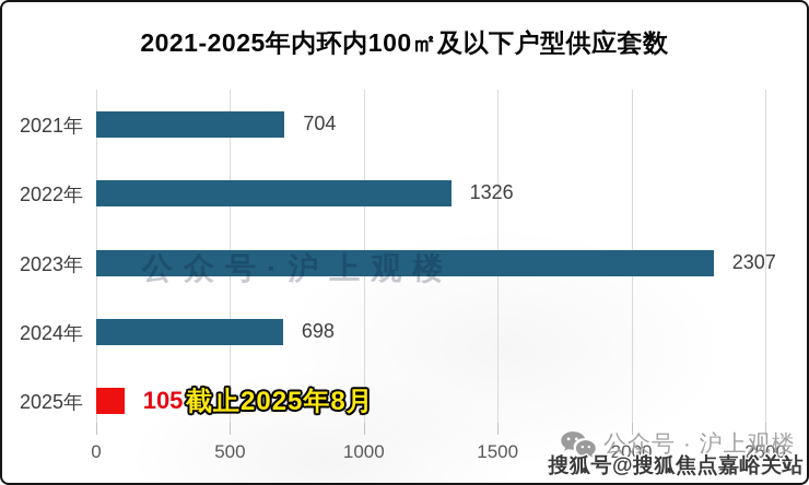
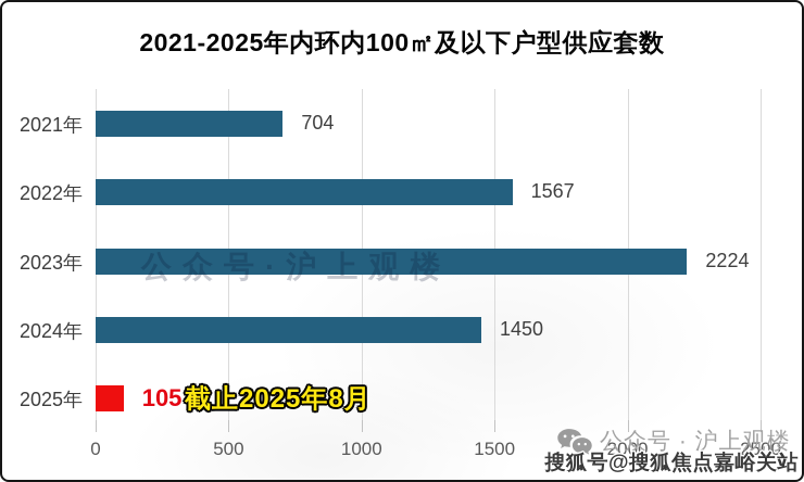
2022年: 1326 -> 1567
2023年: 2307 -> 2224
2024年: 698 -> 1450
